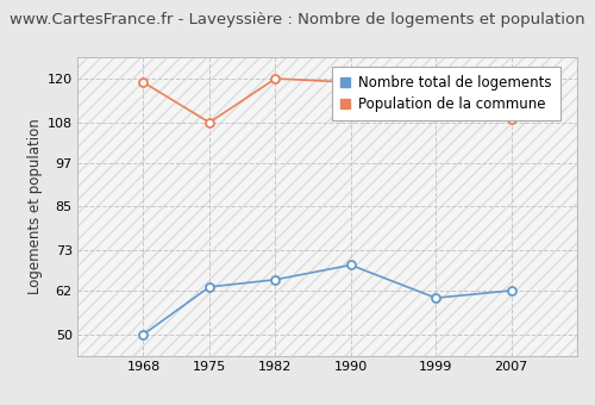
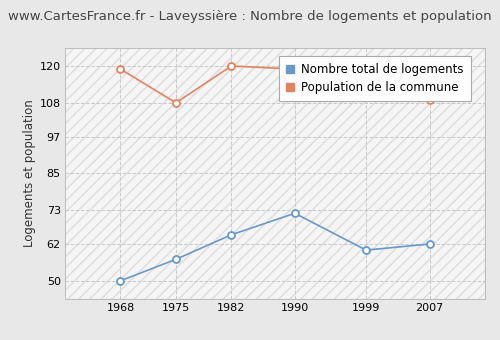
Nombre total de logements/1975: 63 -> 57
Nombre total de logements/1990: 69 -> 72
